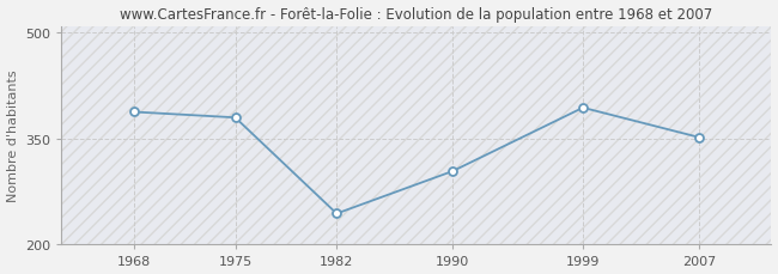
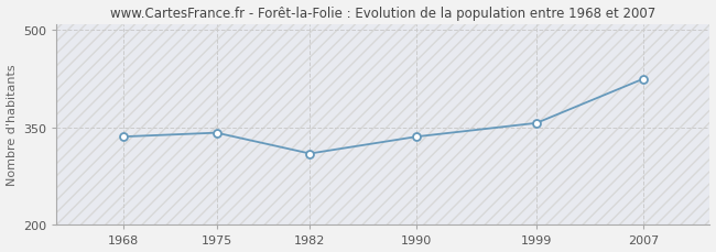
1968: 388 -> 336
1975: 380 -> 342
1982: 244 -> 310
1990: 304 -> 336
1999: 394 -> 357
2007: 352 -> 425
